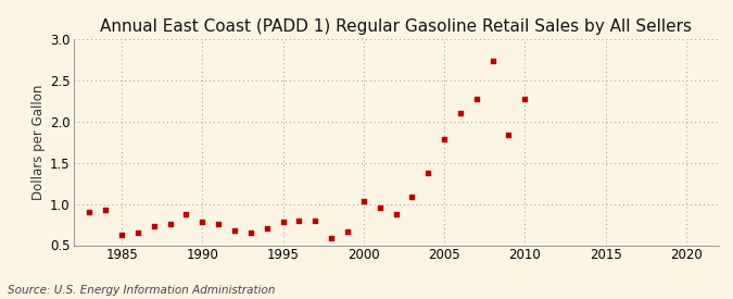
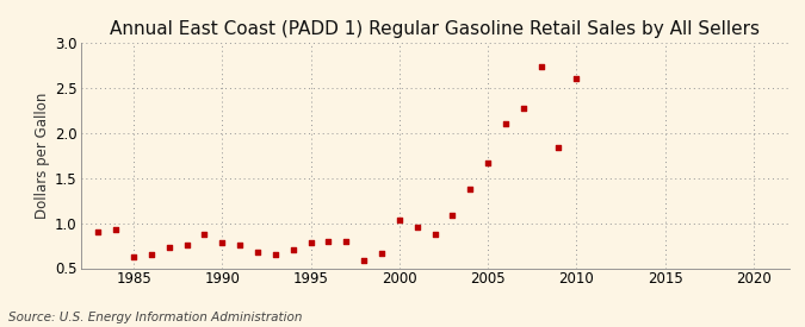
2005: 1.78 -> 1.66
2010: 2.27 -> 2.60
